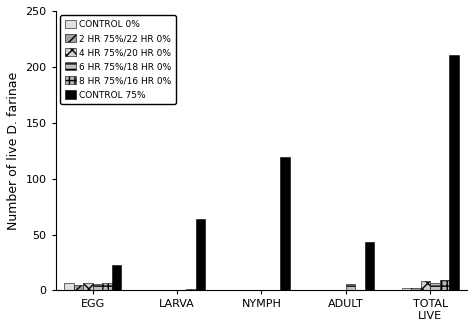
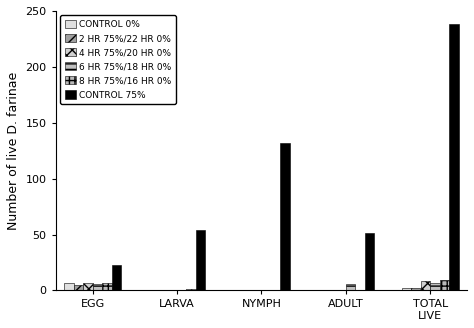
CONTROL 75%/LARVA: 64 -> 54
CONTROL 75%/NYMPH: 119 -> 132
CONTROL 75%/ADULT: 43 -> 51
CONTROL 75%/TOTAL LIVE: 211 -> 238
